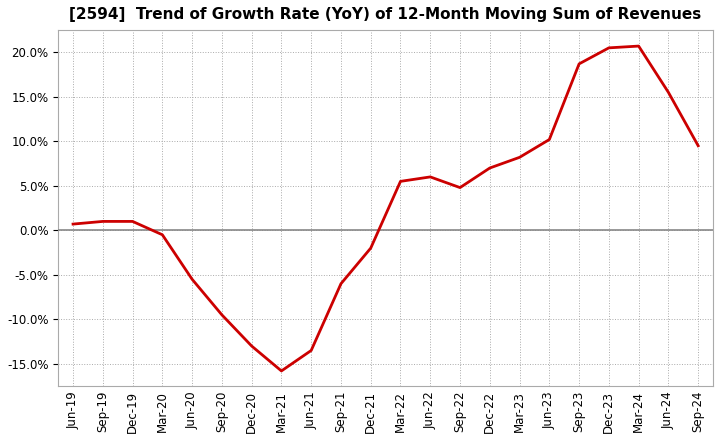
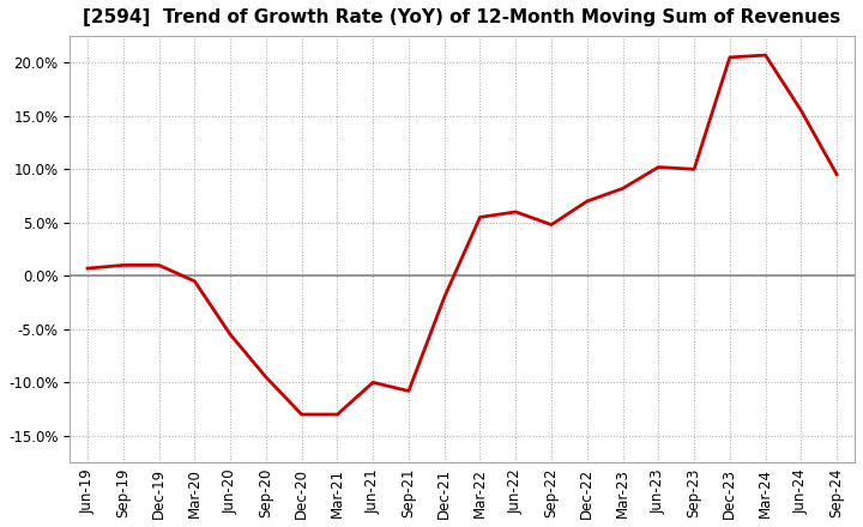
Mar-21: -15.8% -> -13.0%
Jun-21: -13.5% -> -10.0%
Sep-21: -6.0% -> -10.8%
Sep-23: 18.7% -> 10.0%
